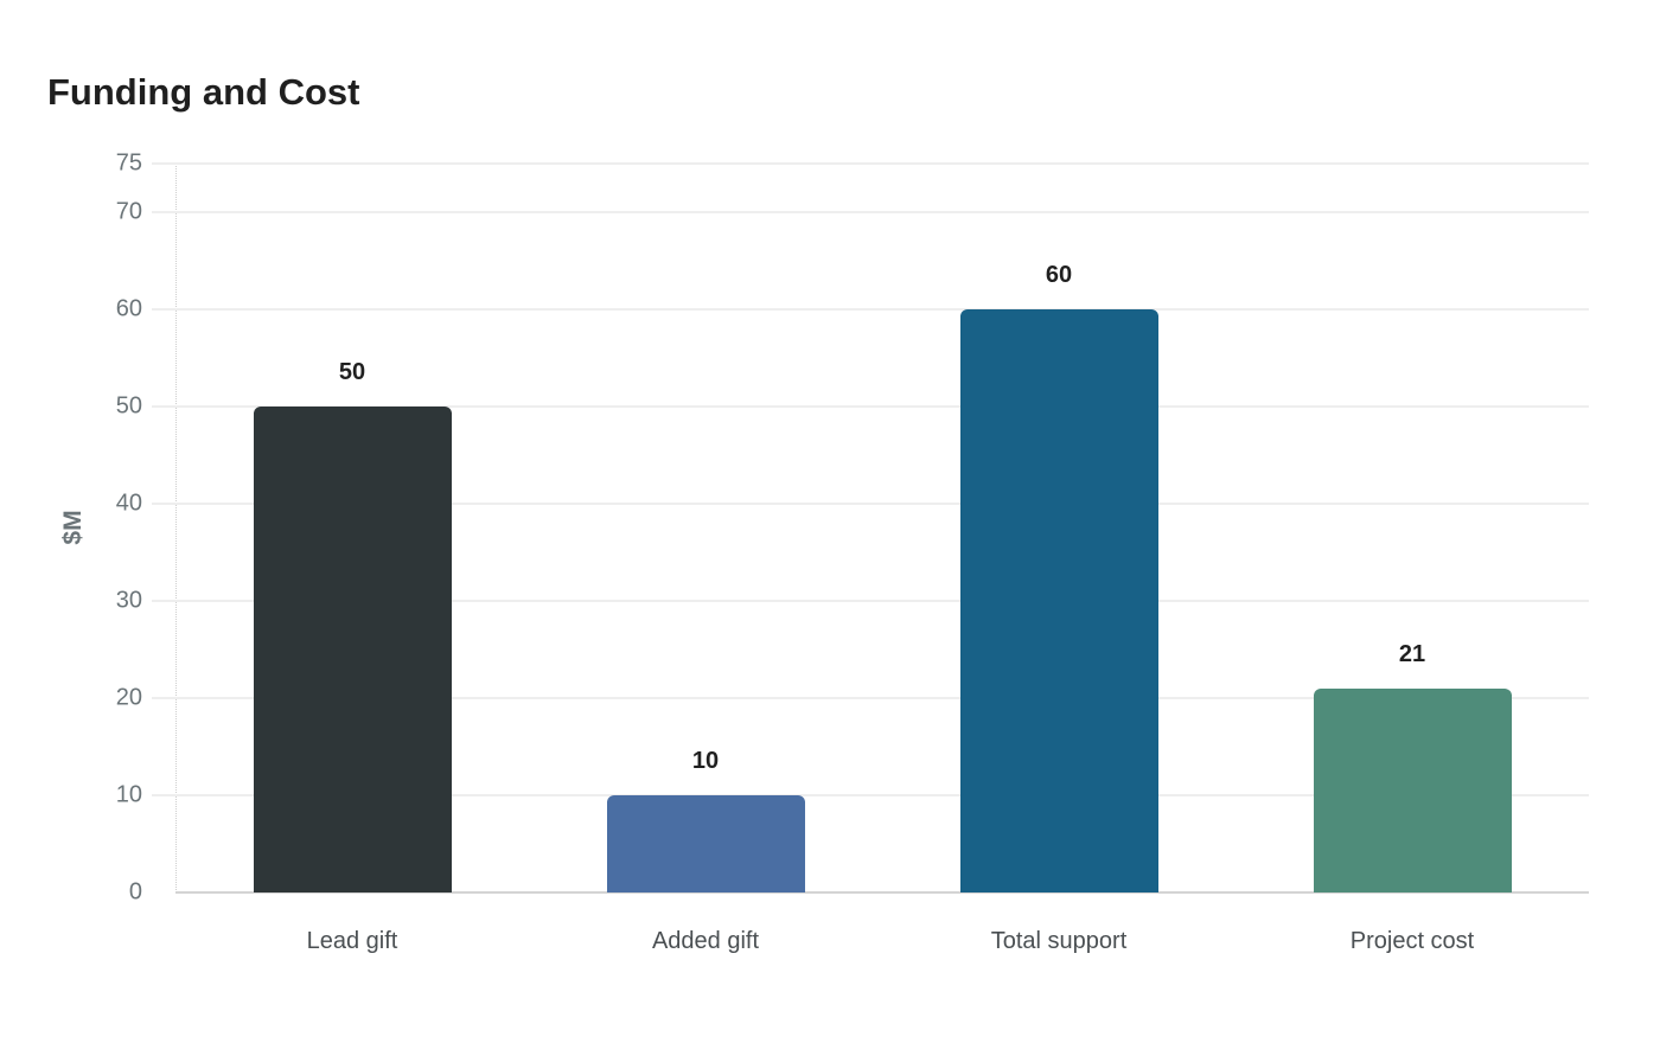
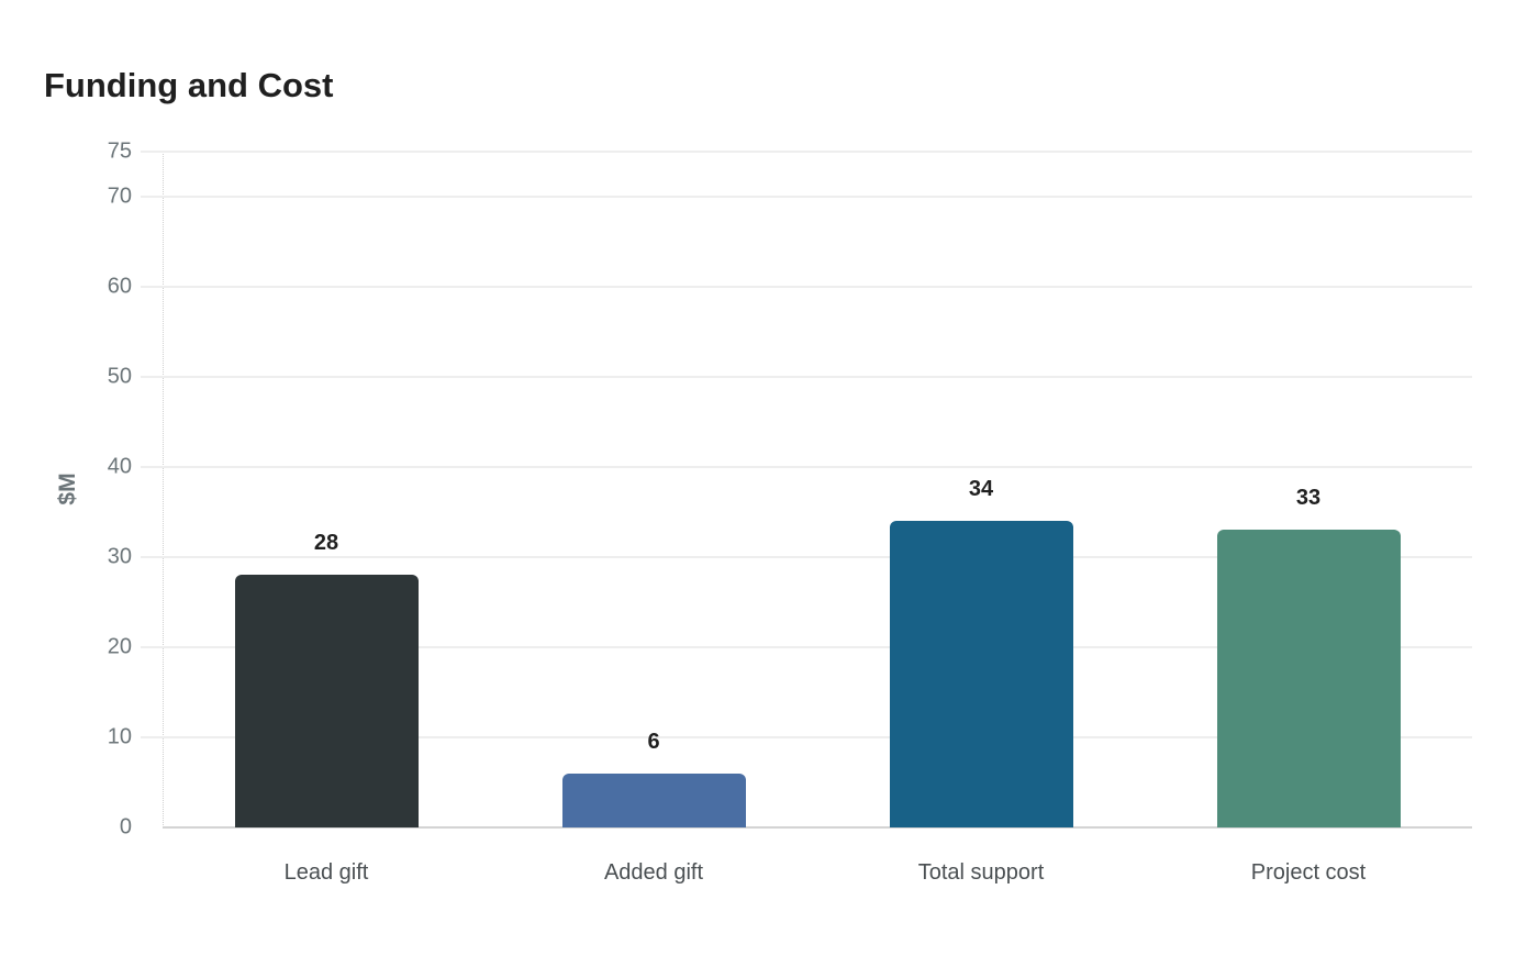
Lead gift: 50 -> 28
Added gift: 10 -> 6
Total support: 60 -> 34
Project cost: 21 -> 33
